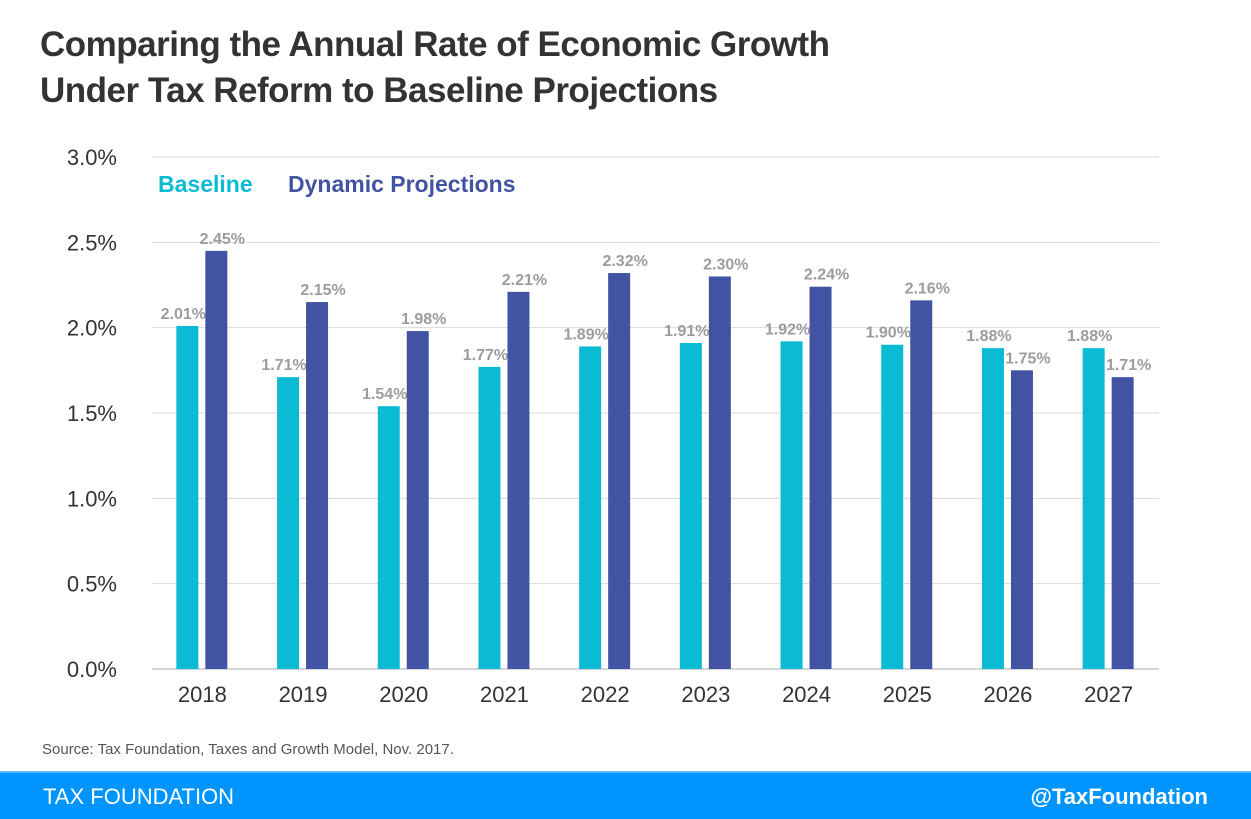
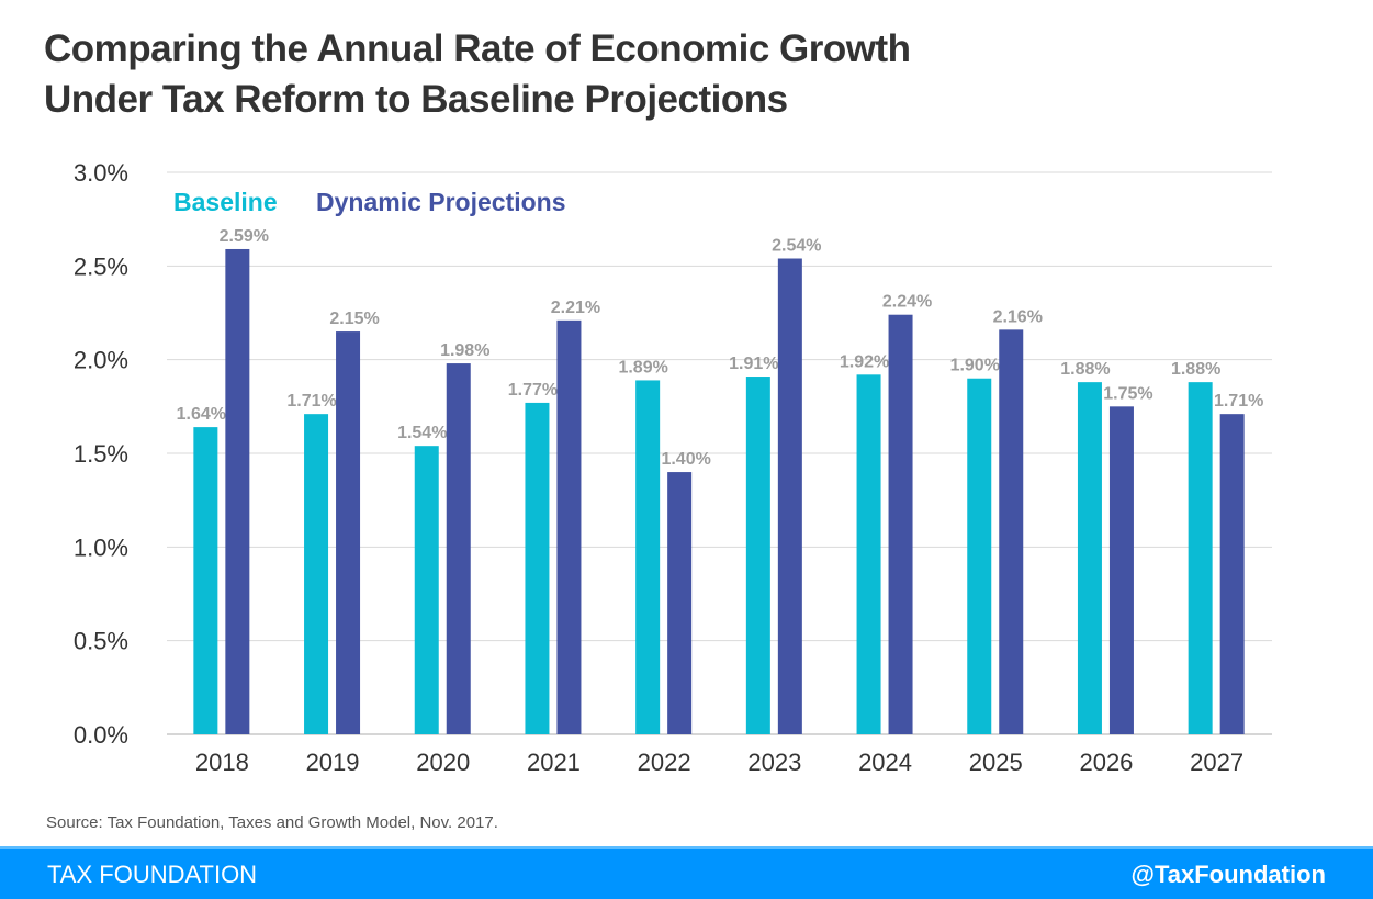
Baseline/2018: 2.01% -> 1.64%
Dynamic Projections/2018: 2.45% -> 2.59%
Dynamic Projections/2022: 2.32% -> 1.40%
Dynamic Projections/2023: 2.30% -> 2.54%
